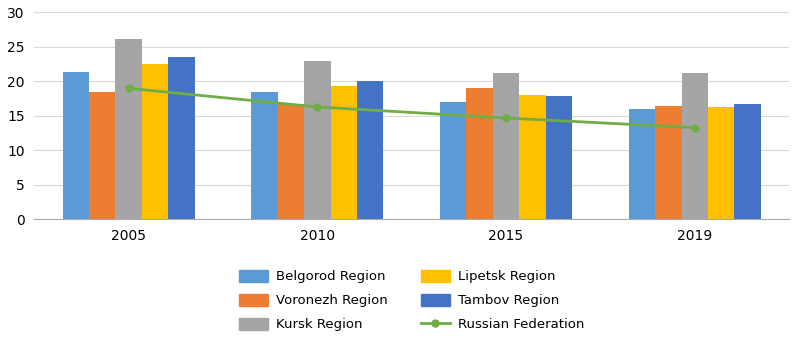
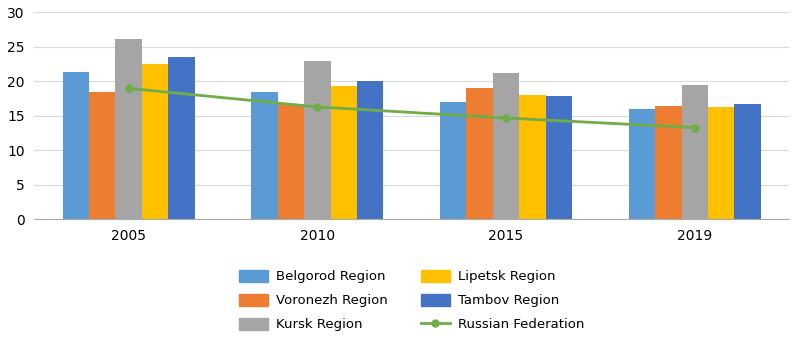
Kursk Region/2019: 21.2 -> 19.5
